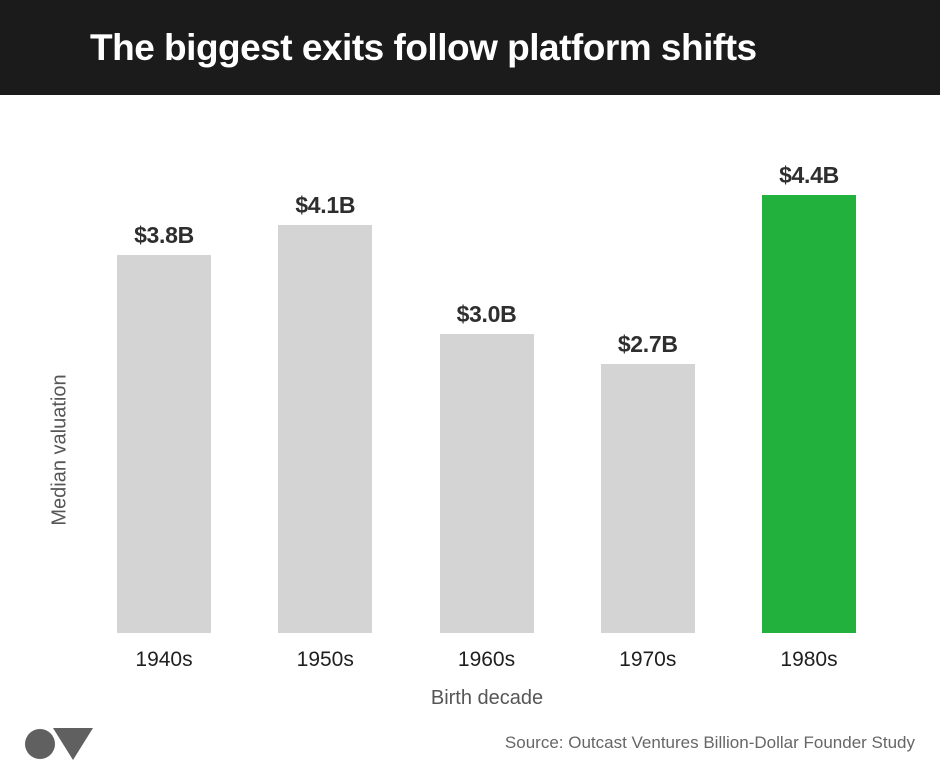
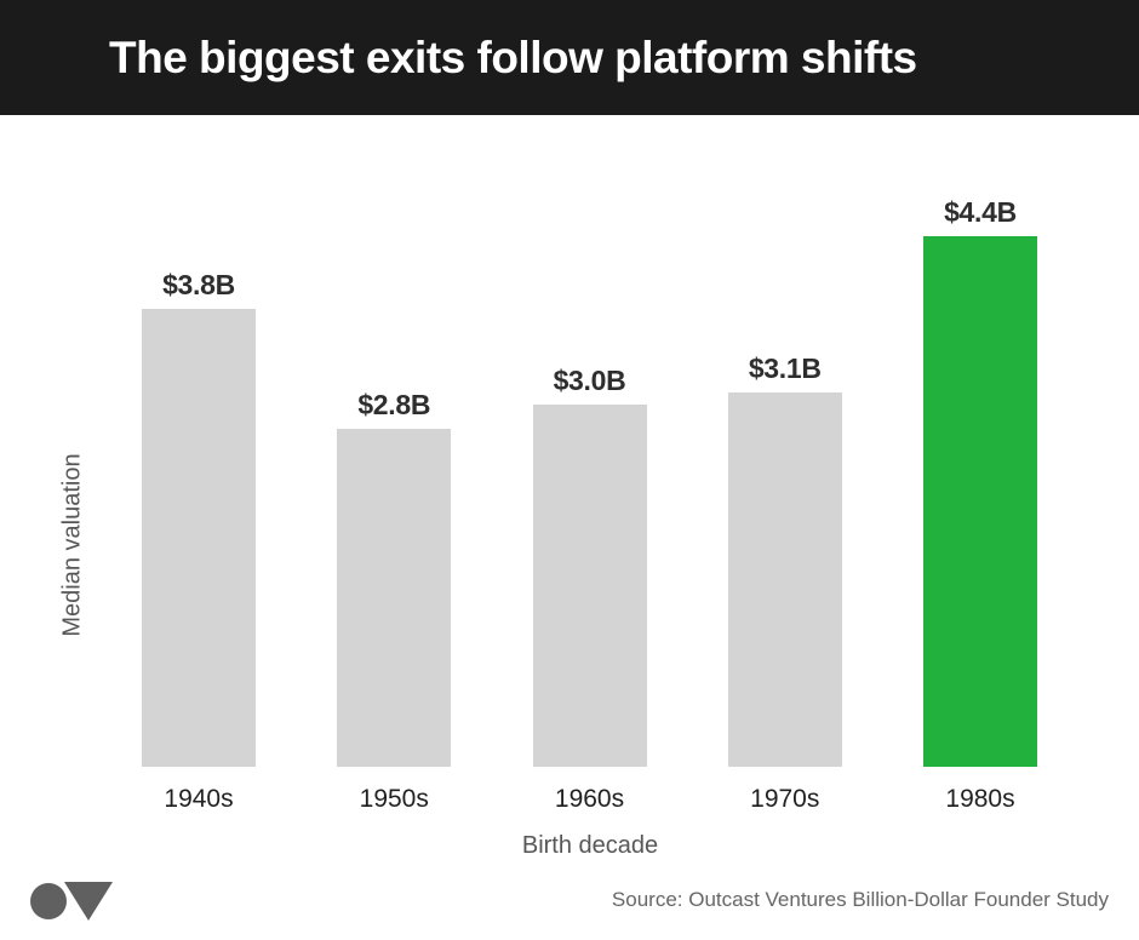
1950s: $4.1B -> $2.8B
1970s: $2.7B -> $3.1B
